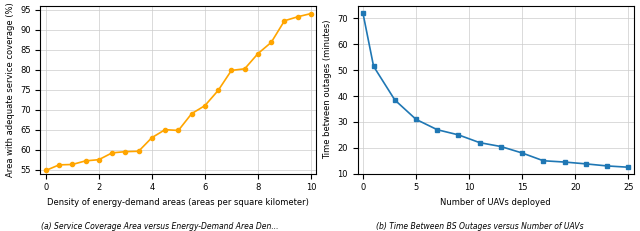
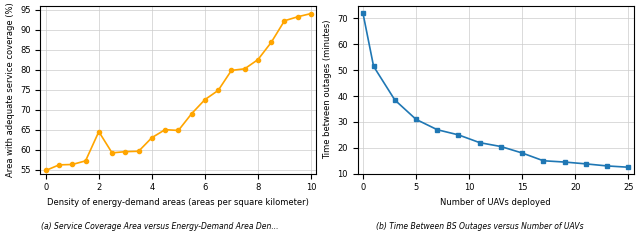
2: 57.5 -> 64.5
6: 71.0 -> 72.5
8: 84.0 -> 82.5
